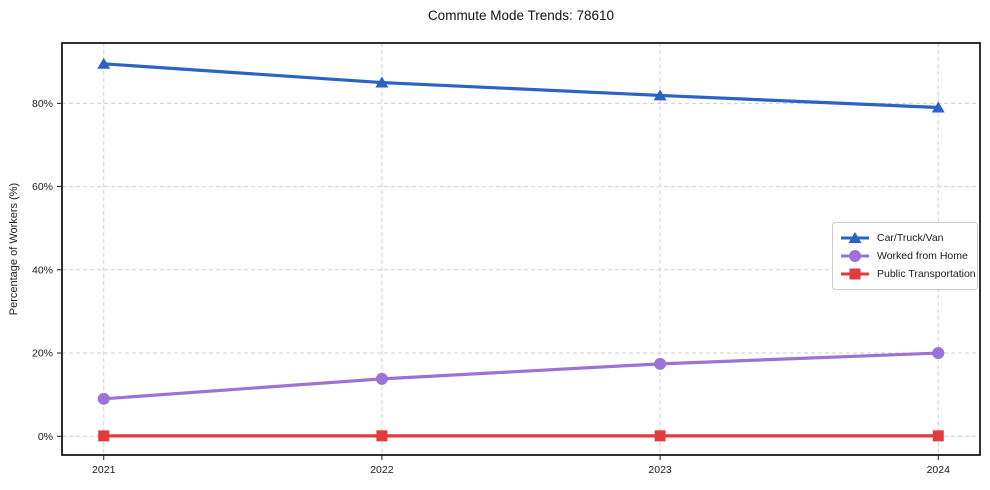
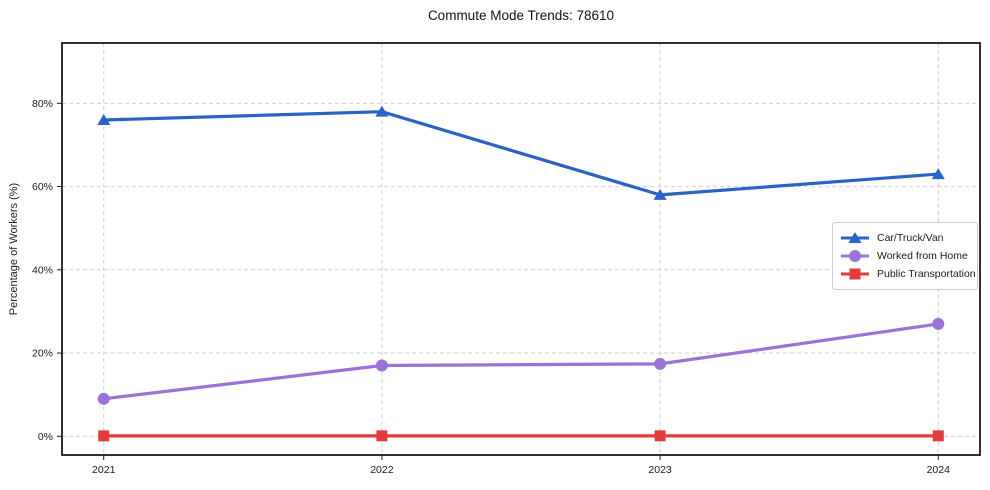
Car/Truck/Van/2021: 90% -> 76%
Car/Truck/Van/2022: 85% -> 78%
Worked from Home/2022: 14% -> 17%
Car/Truck/Van/2023: 82% -> 58%
Car/Truck/Van/2024: 79% -> 63%
Worked from Home/2024: 20% -> 27%
